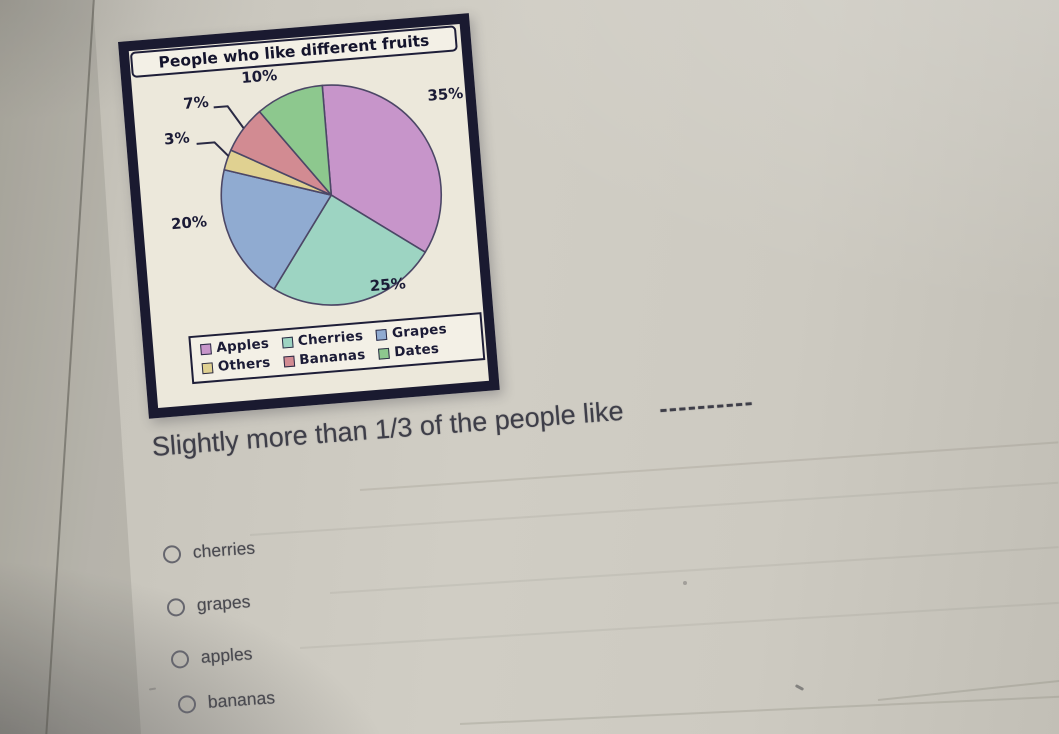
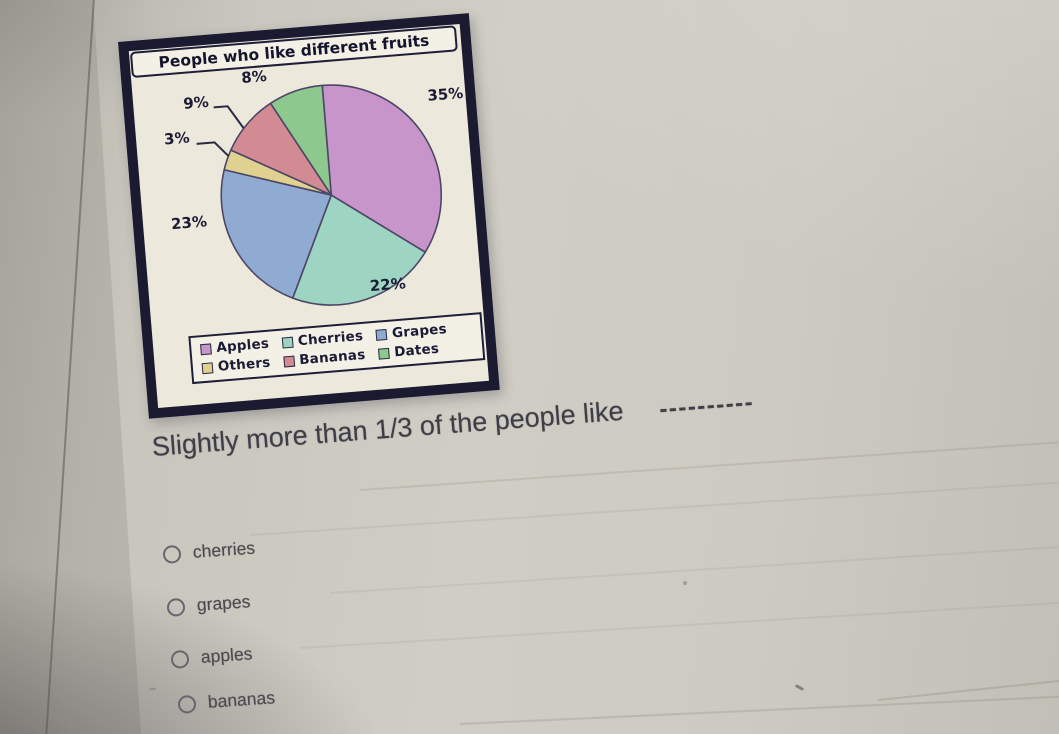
Cherries: 25% -> 22%
Grapes: 20% -> 23%
Bananas: 7% -> 9%
Dates: 10% -> 8%
